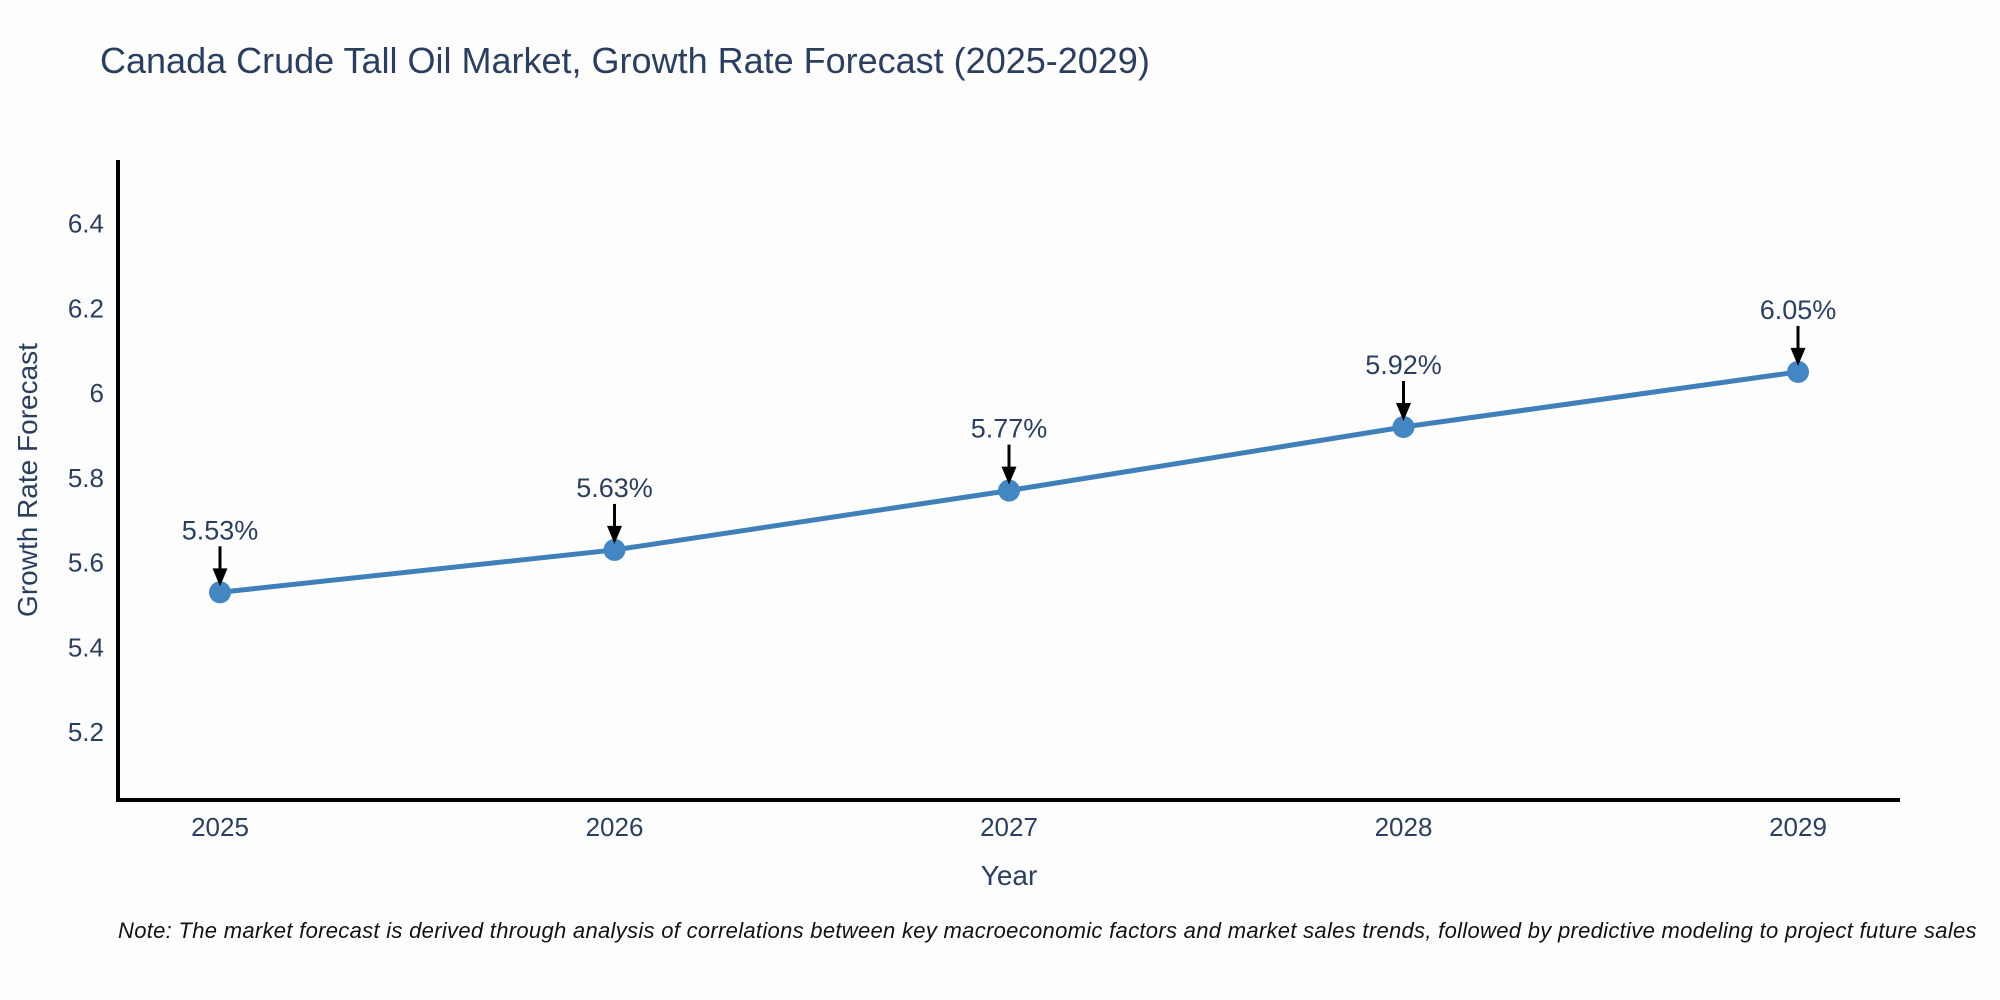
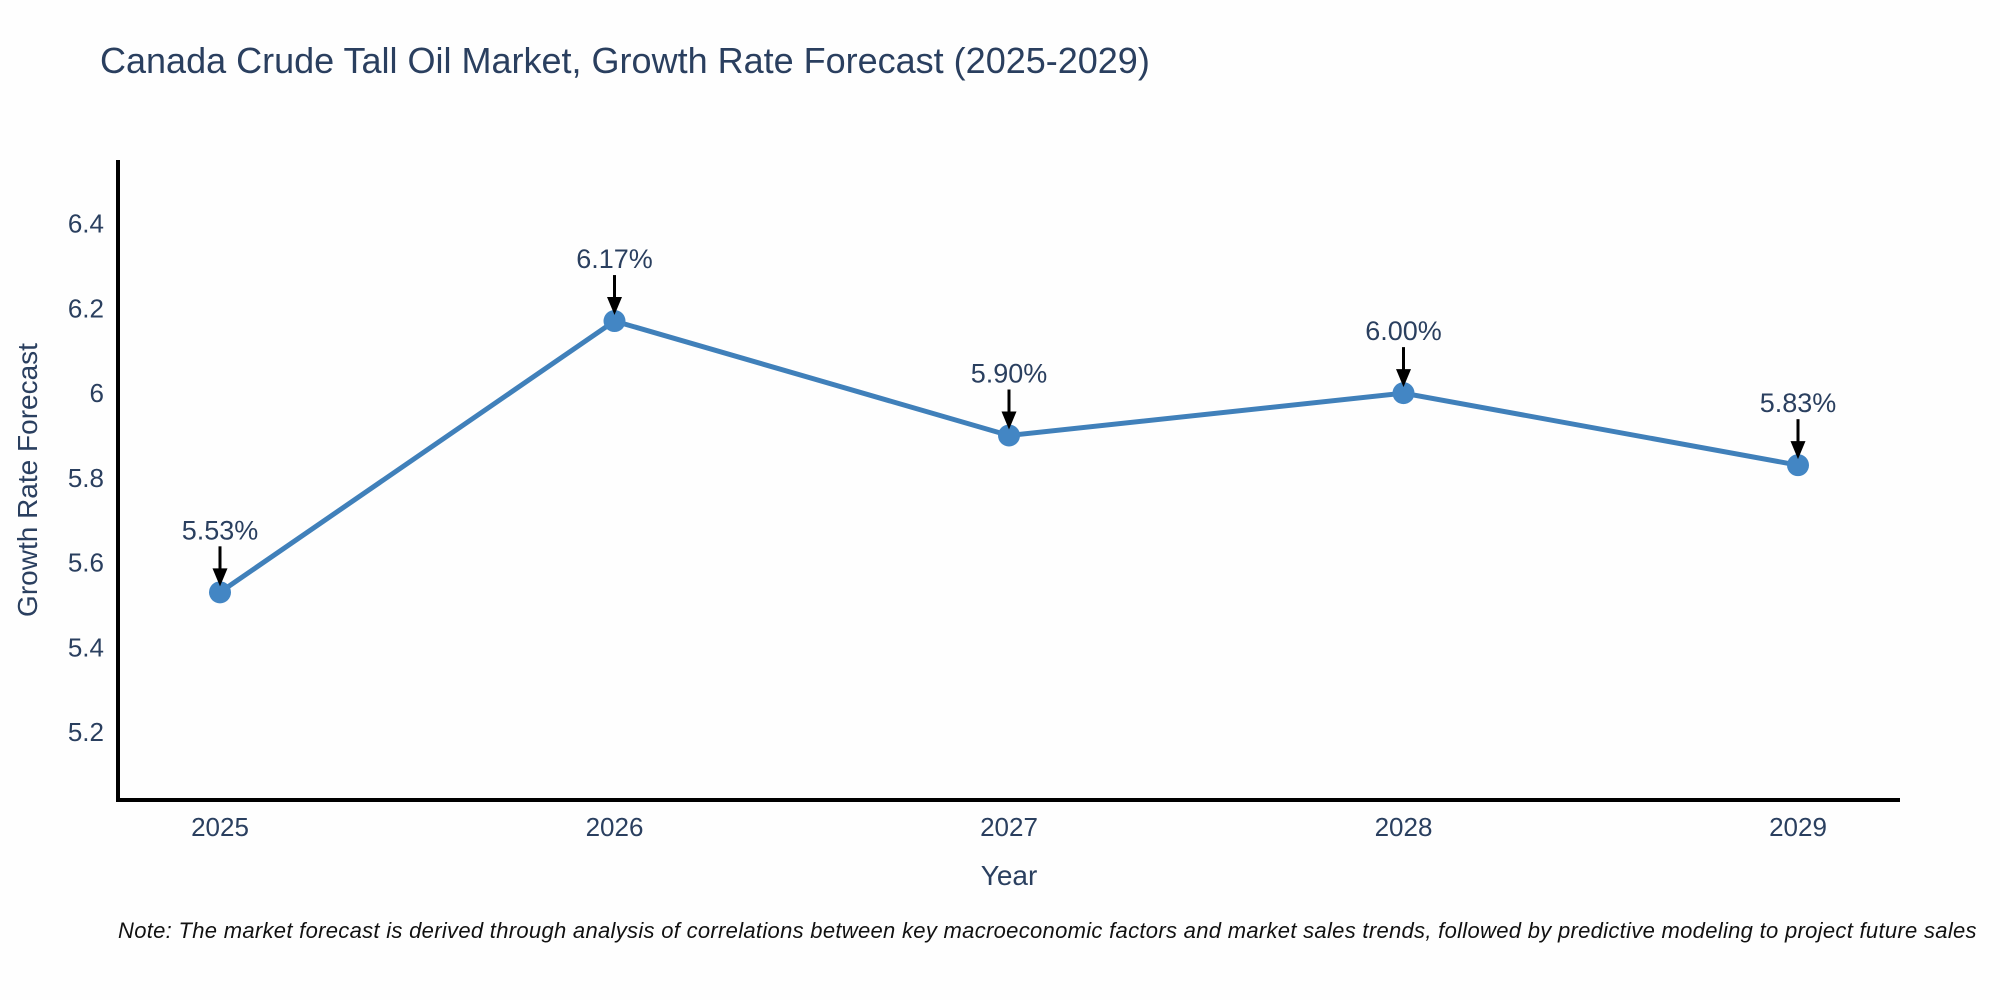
2026: 5.63% -> 6.17%
2027: 5.77% -> 5.90%
2028: 5.92% -> 6.00%
2029: 6.05% -> 5.83%
